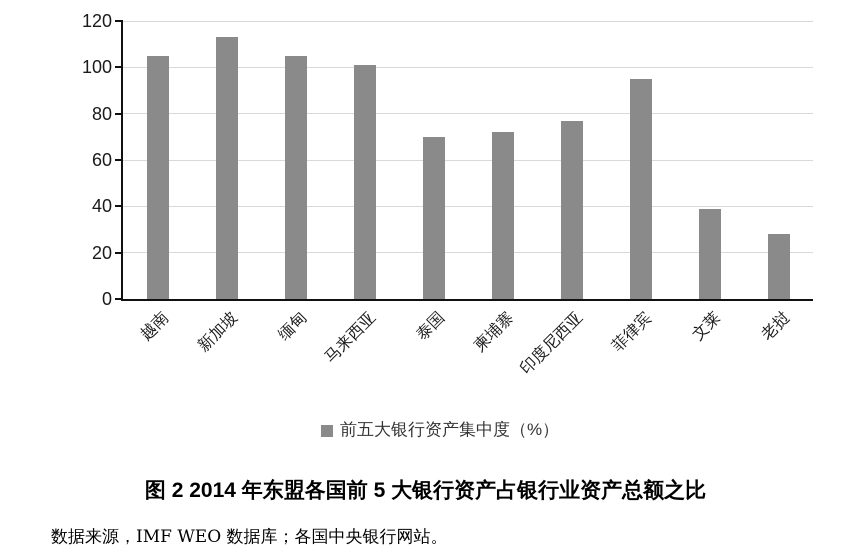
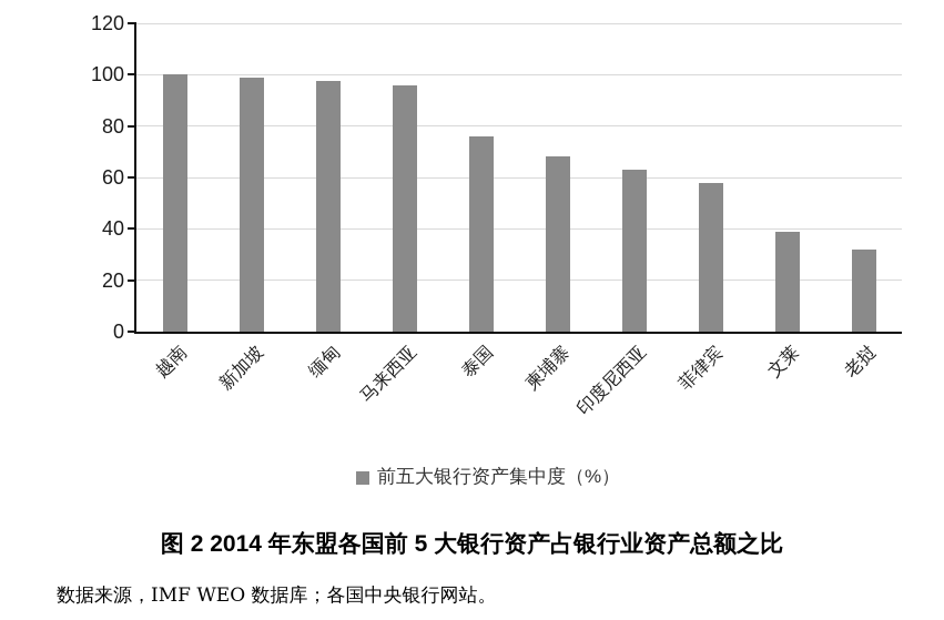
越南: 105 -> 100
新加坡: 113 -> 99
缅甸: 105 -> 98
马来西亚: 101 -> 96
泰国: 70 -> 76
柬埔寨: 72 -> 68
印度尼西亚: 77 -> 63
菲律宾: 95 -> 58
老挝: 28 -> 32
